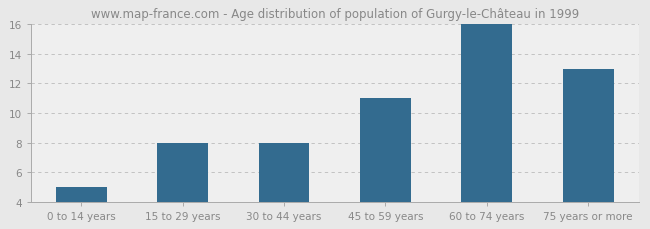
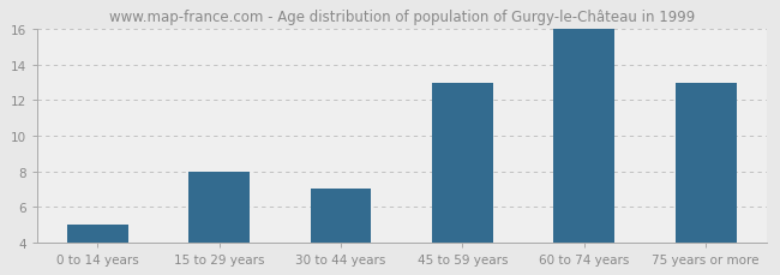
30 to 44 years: 8 -> 7
45 to 59 years: 11 -> 13
